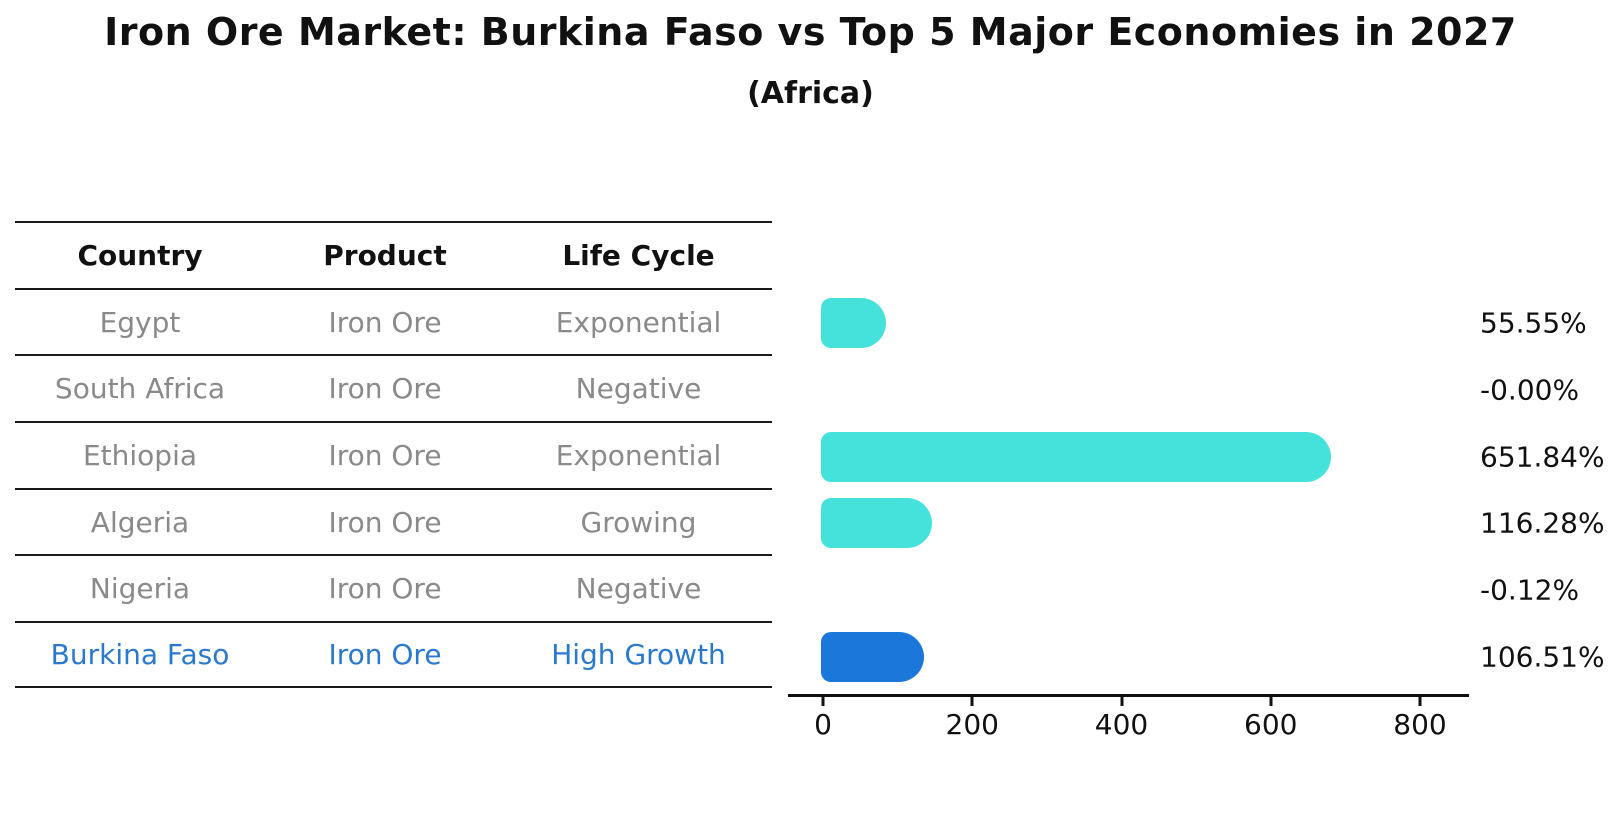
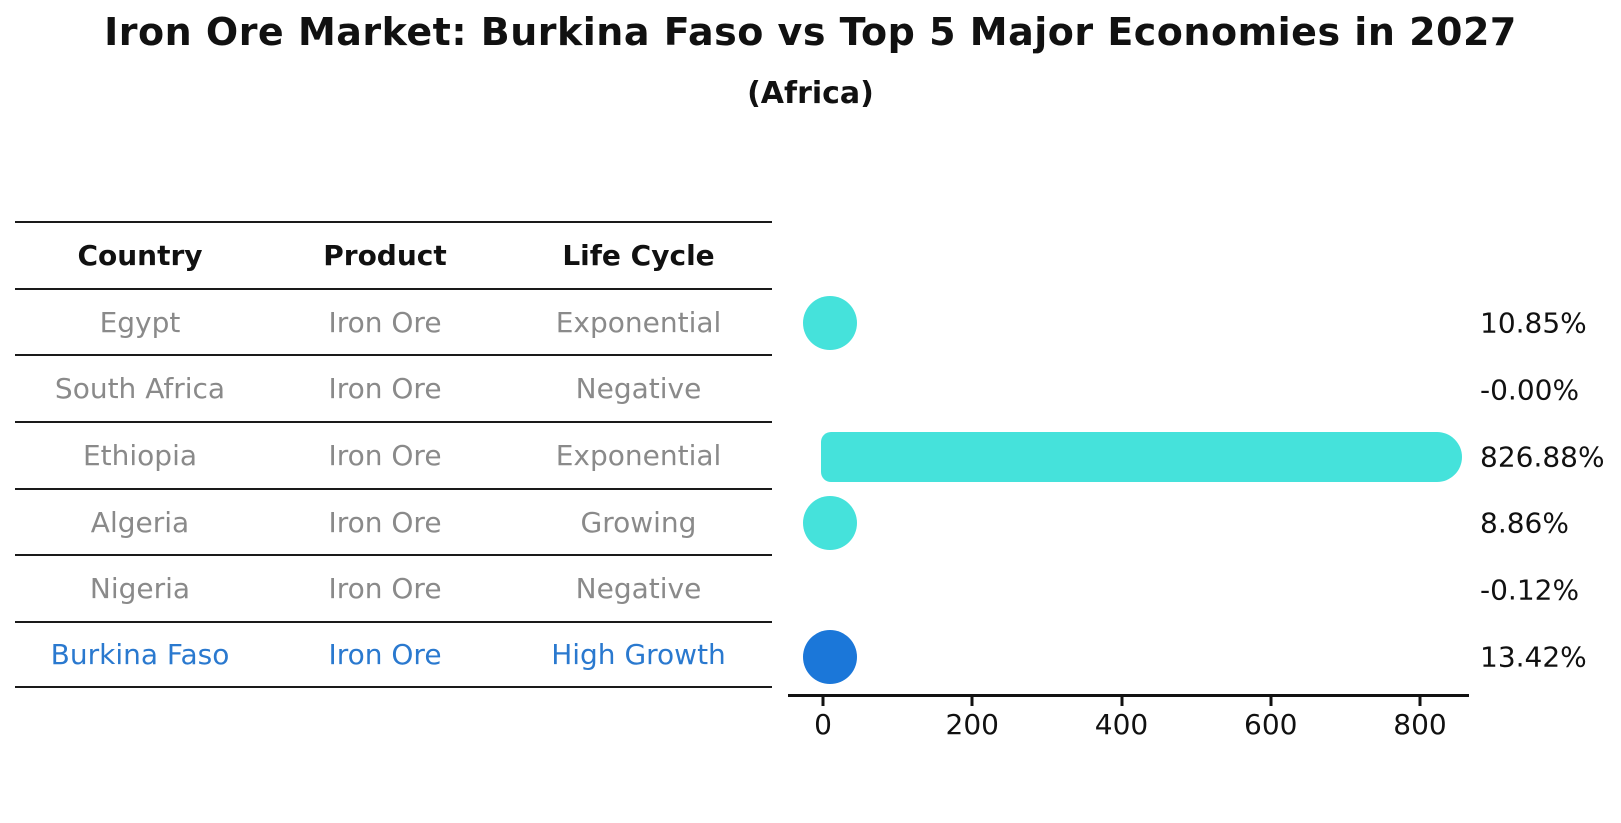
Egypt: 55.55% -> 10.85%
Ethiopia: 651.84% -> 826.88%
Algeria: 116.28% -> 8.86%
Burkina Faso: 106.51% -> 13.42%
